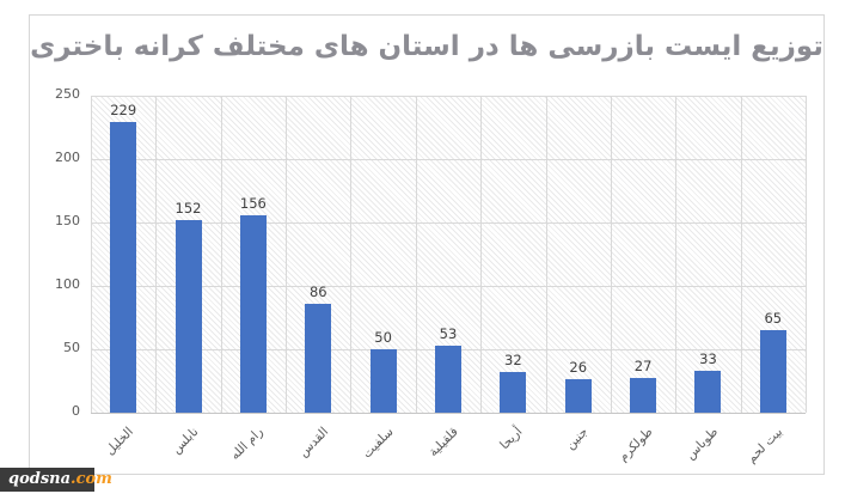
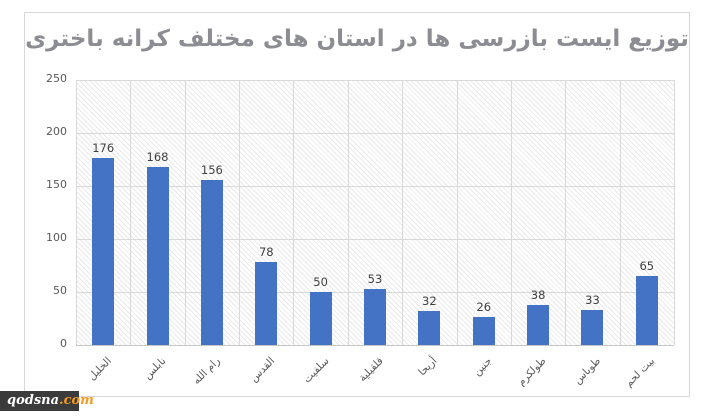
الخليل: 229 -> 176
نابلس: 152 -> 168
القدس: 86 -> 78
طولكرم: 27 -> 38
